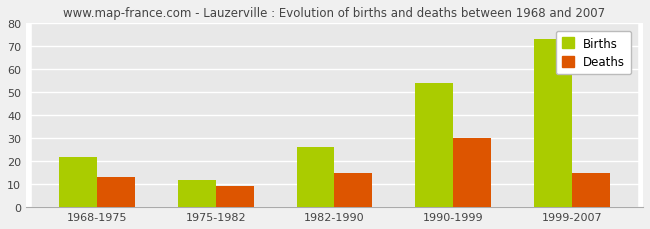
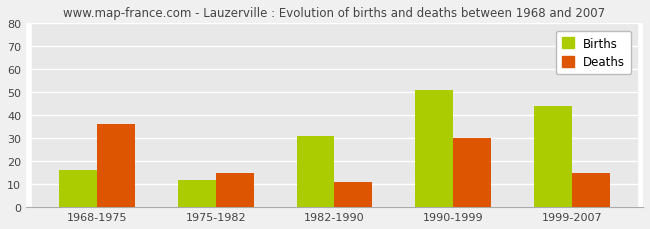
Births/1968-1975: 22 -> 16
Deaths/1968-1975: 13 -> 36
Deaths/1975-1982: 9 -> 15
Births/1982-1990: 26 -> 31
Deaths/1982-1990: 15 -> 11
Births/1990-1999: 54 -> 51
Births/1999-2007: 73 -> 44
